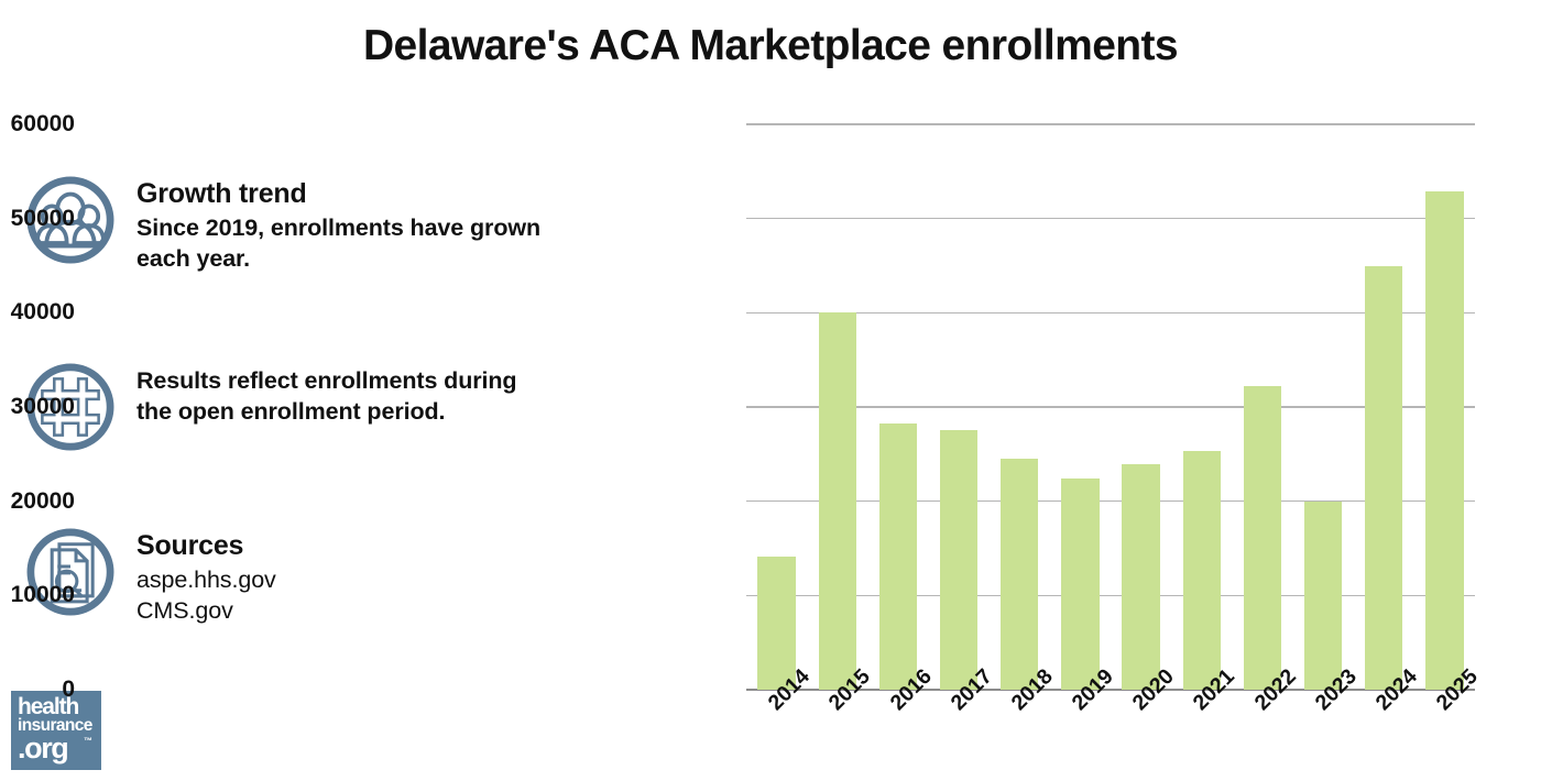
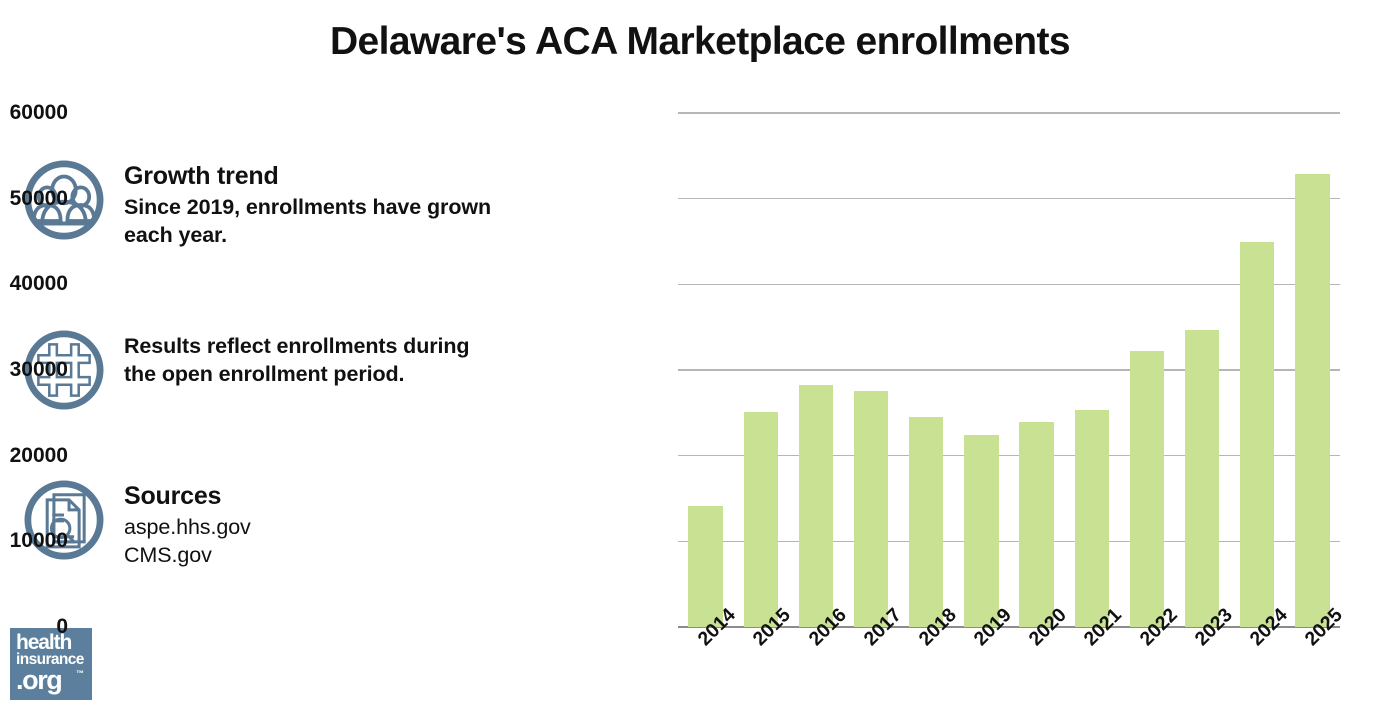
2015: 40000 -> 25000
2023: 20000 -> 35000
